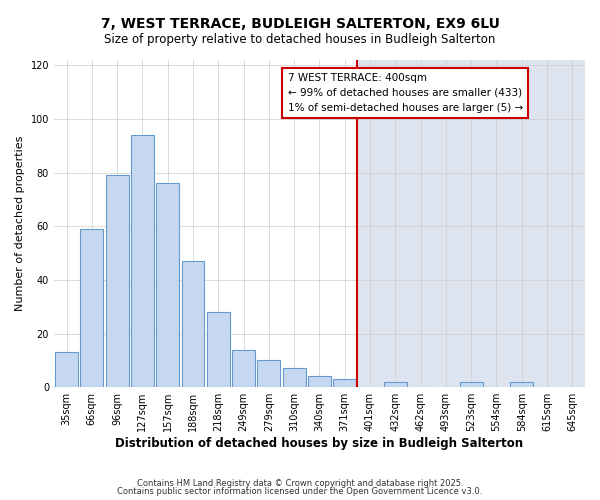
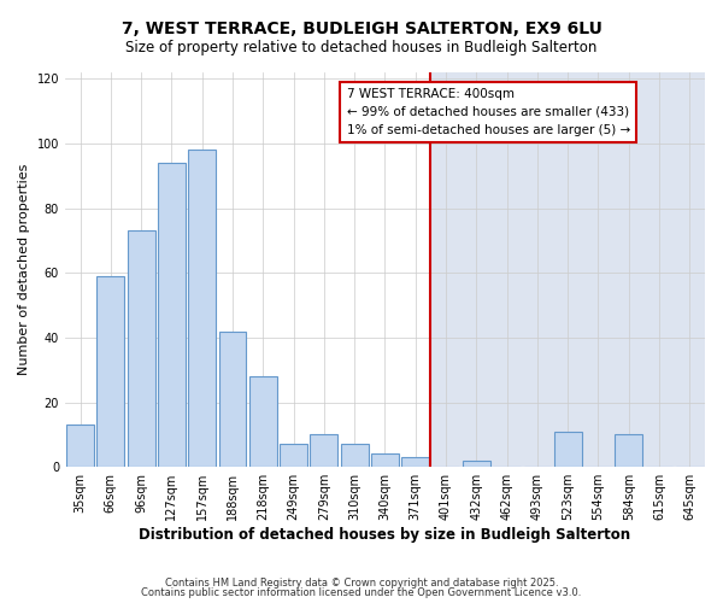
96sqm: 79 -> 73
157sqm: 76 -> 98
188sqm: 47 -> 42
249sqm: 14 -> 7
523sqm: 2 -> 11
584sqm: 2 -> 10
